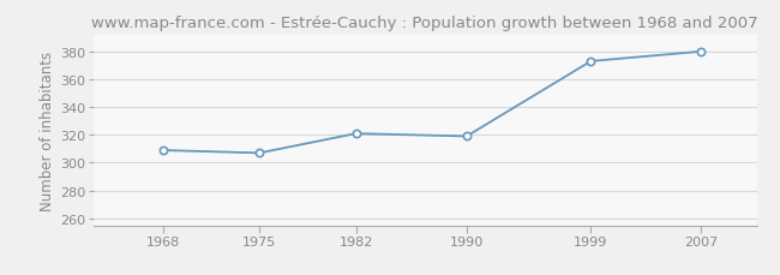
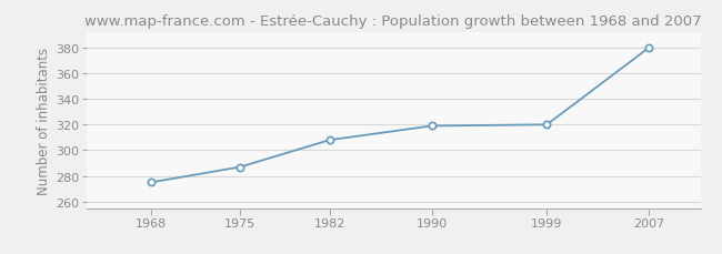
1968: 309 -> 275
1975: 307 -> 287
1982: 321 -> 308
1999: 373 -> 320
